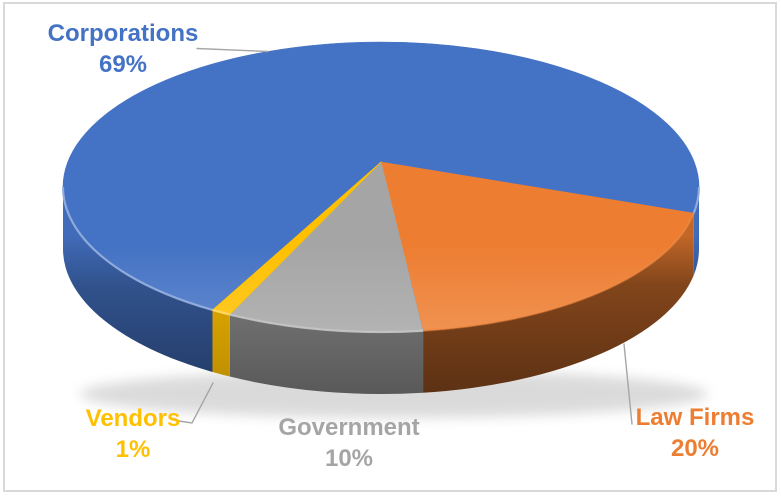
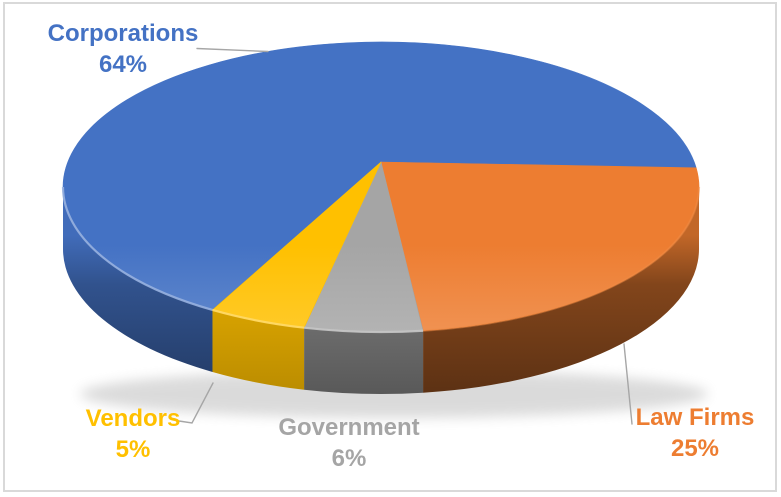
Corporations: 69% -> 64%
Law Firms: 20% -> 25%
Government: 10% -> 6%
Vendors: 1% -> 5%
